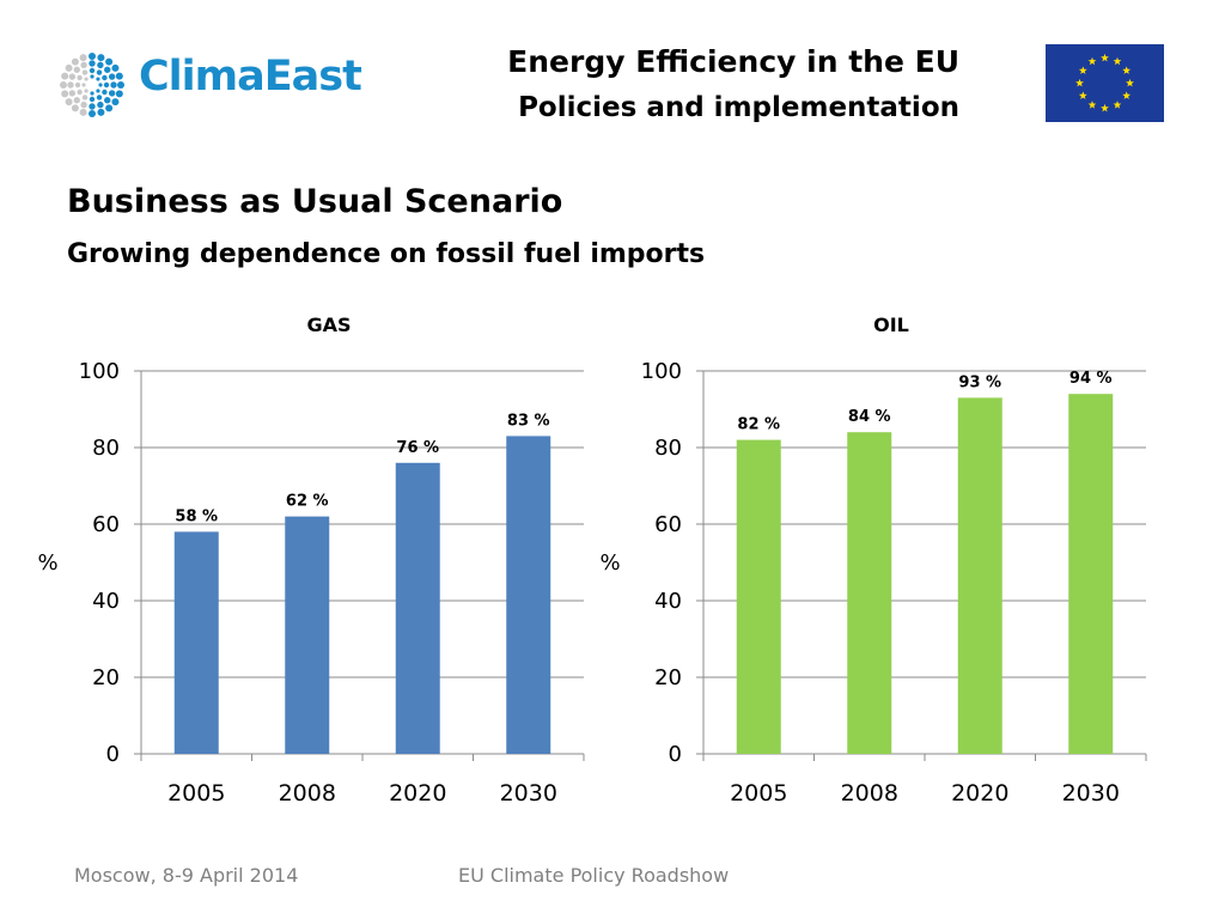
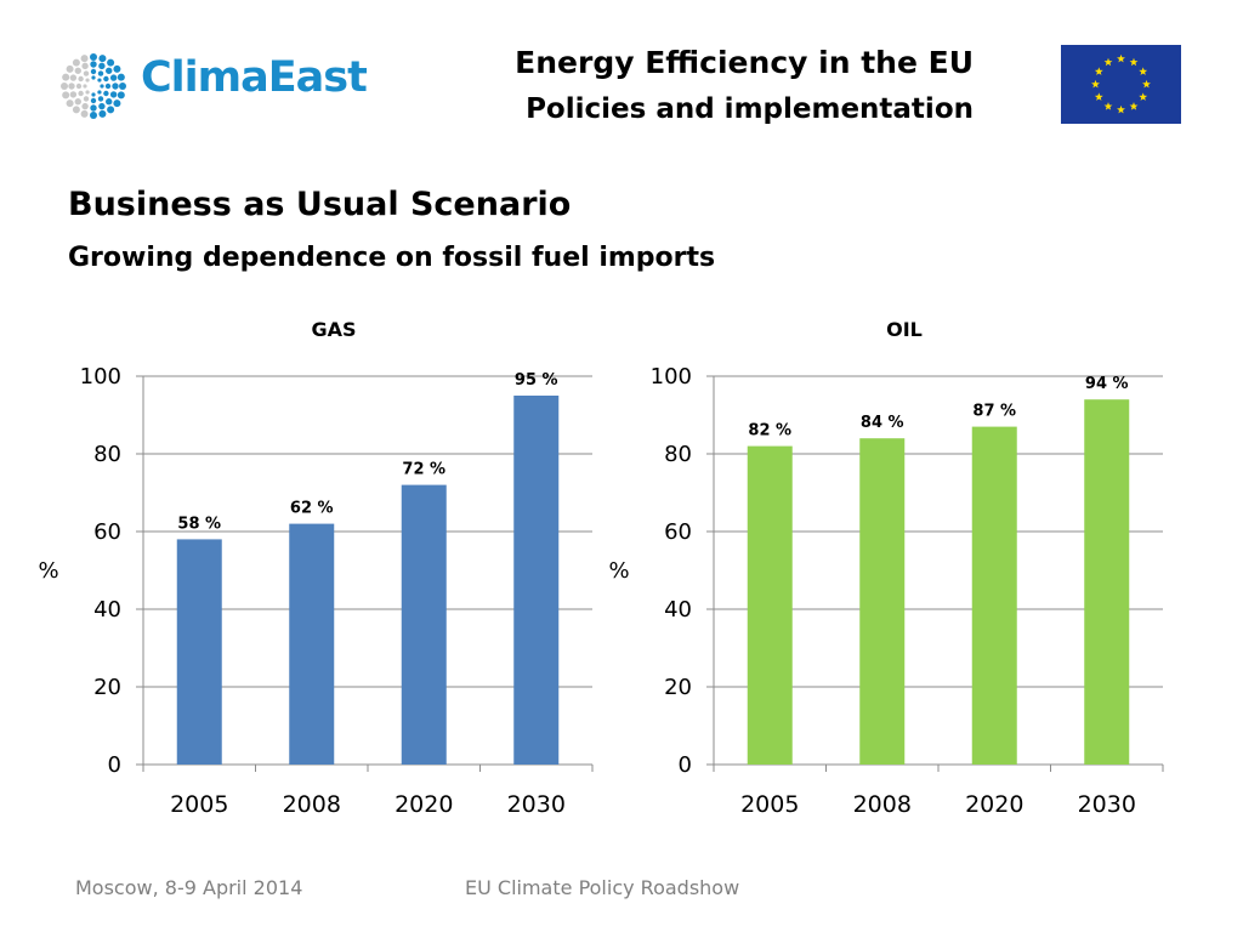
GAS/2020: 76 -> 72
GAS/2030: 83 -> 95
OIL/2020: 93 -> 87
